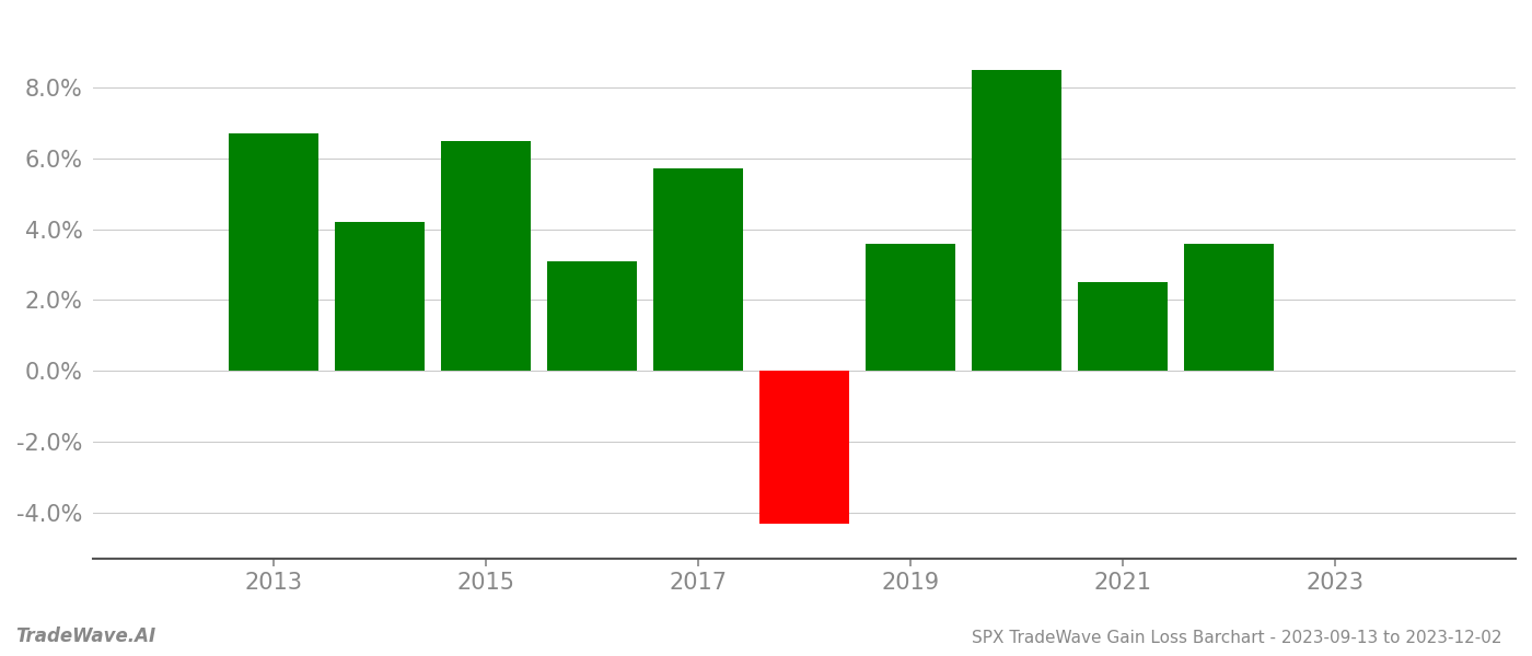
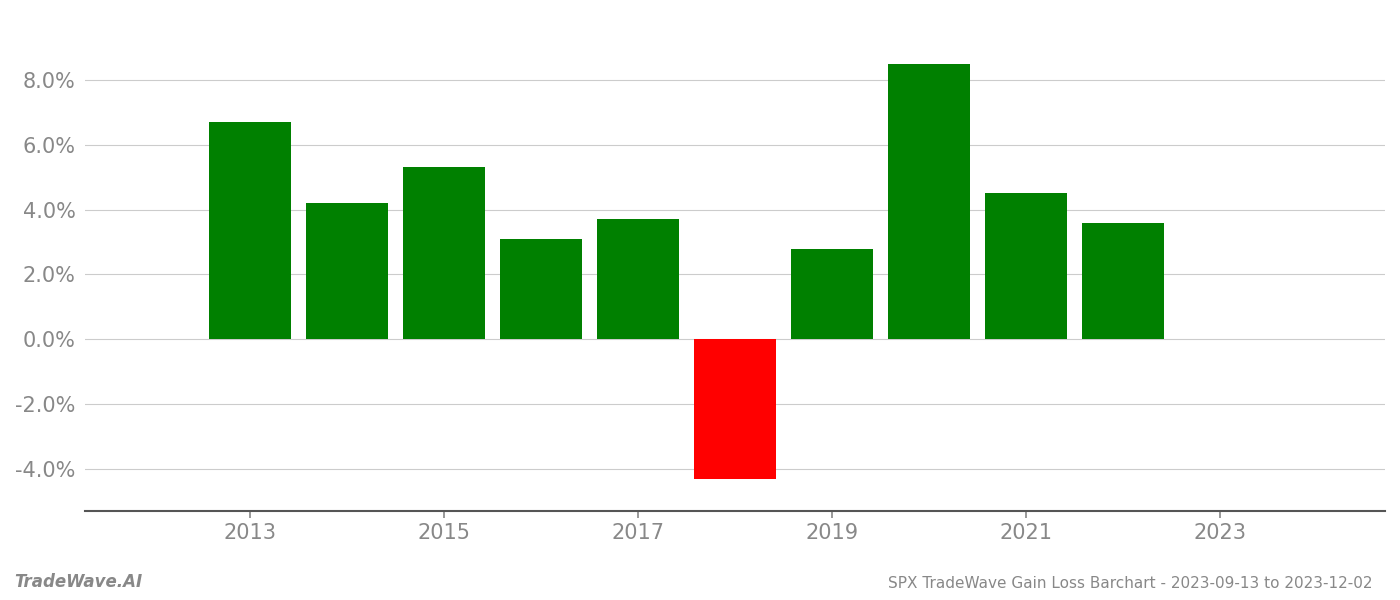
2015: 6.5% -> 5.3%
2017: 5.7% -> 3.7%
2019: 3.6% -> 2.8%
2021: 2.5% -> 4.5%
